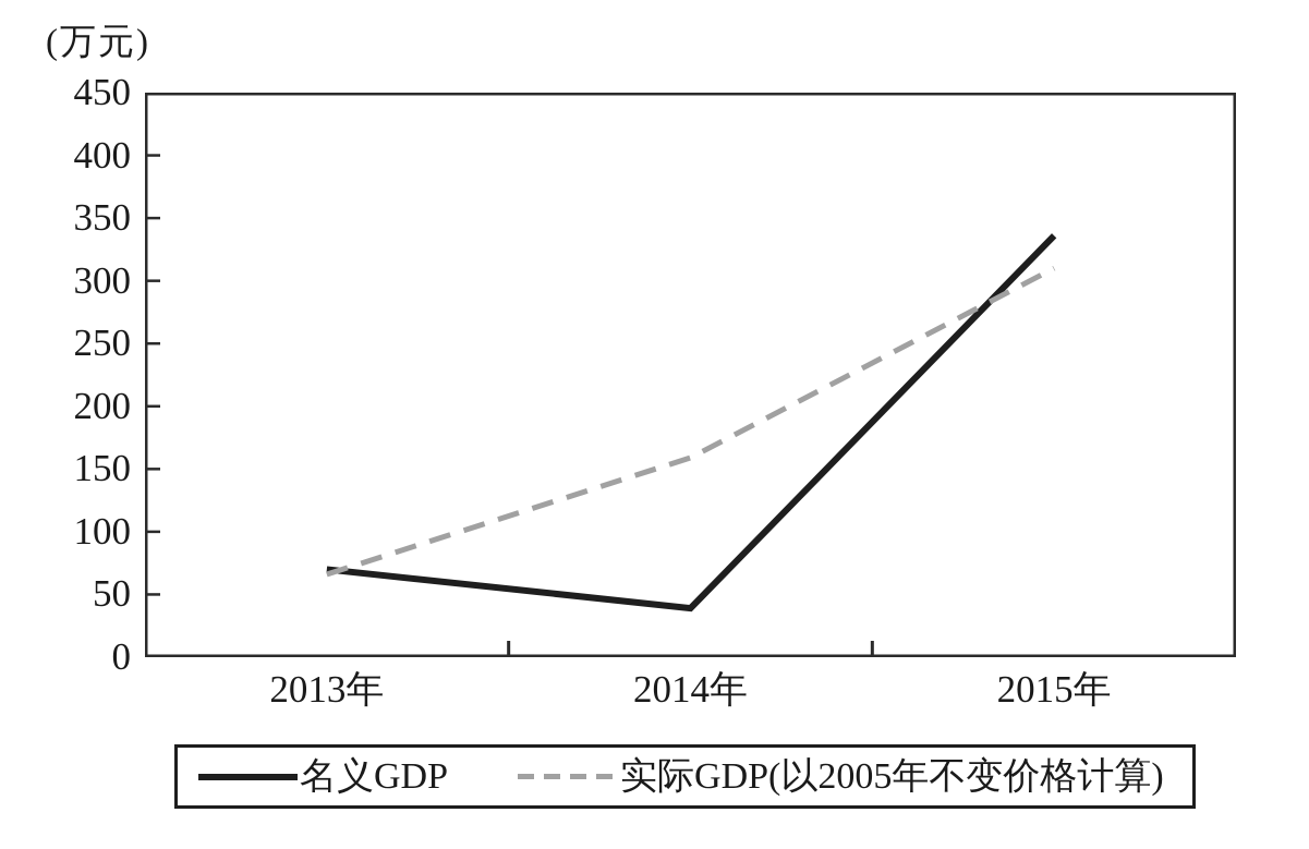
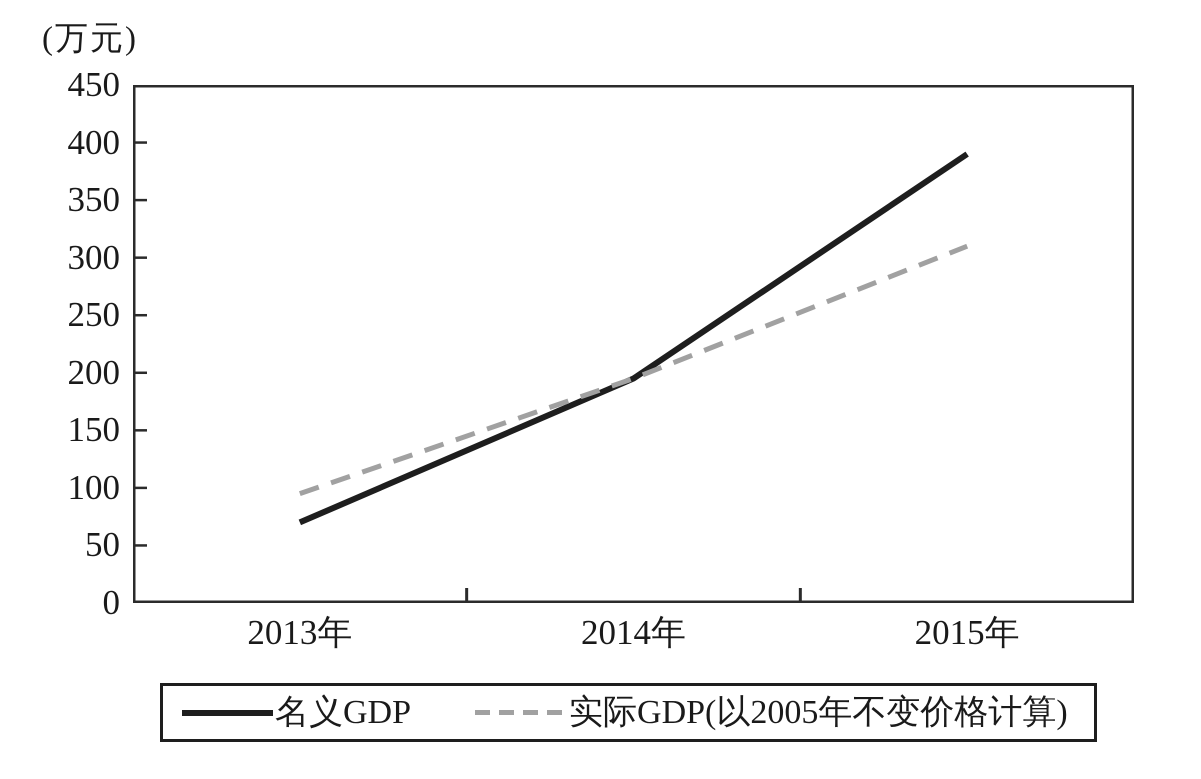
实际GDP(以2005年不变价格计算)/2013年: 66 -> 95
名义GDP/2014年: 39 -> 195
实际GDP(以2005年不变价格计算)/2014年: 159 -> 195
名义GDP/2015年: 336 -> 390
